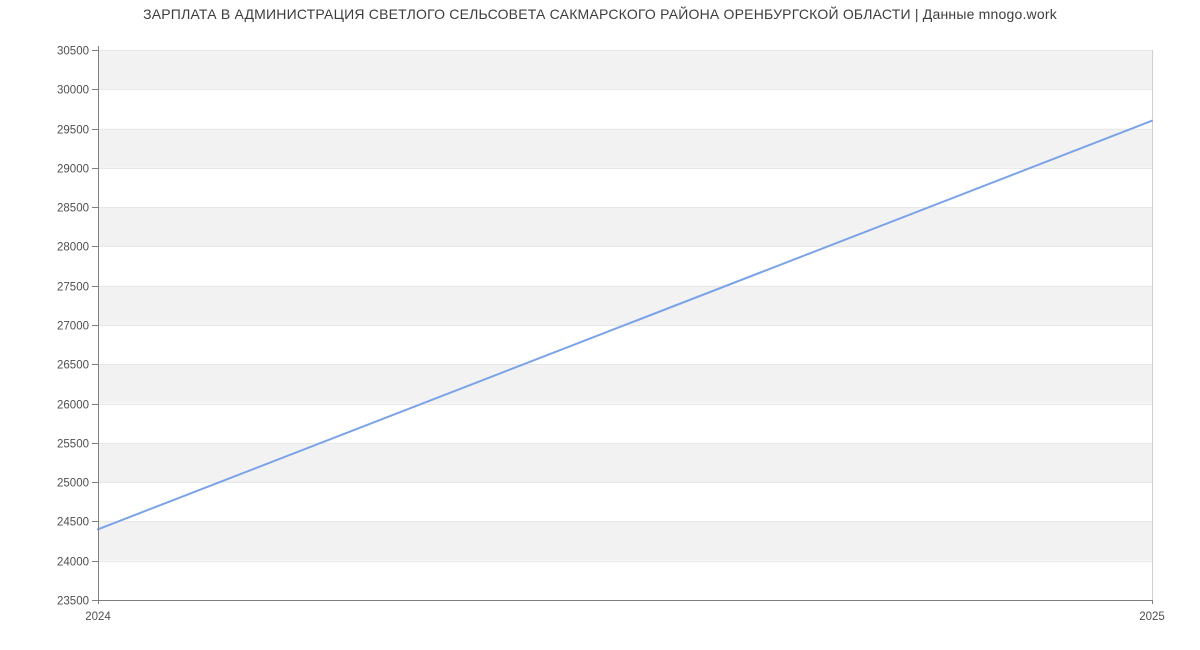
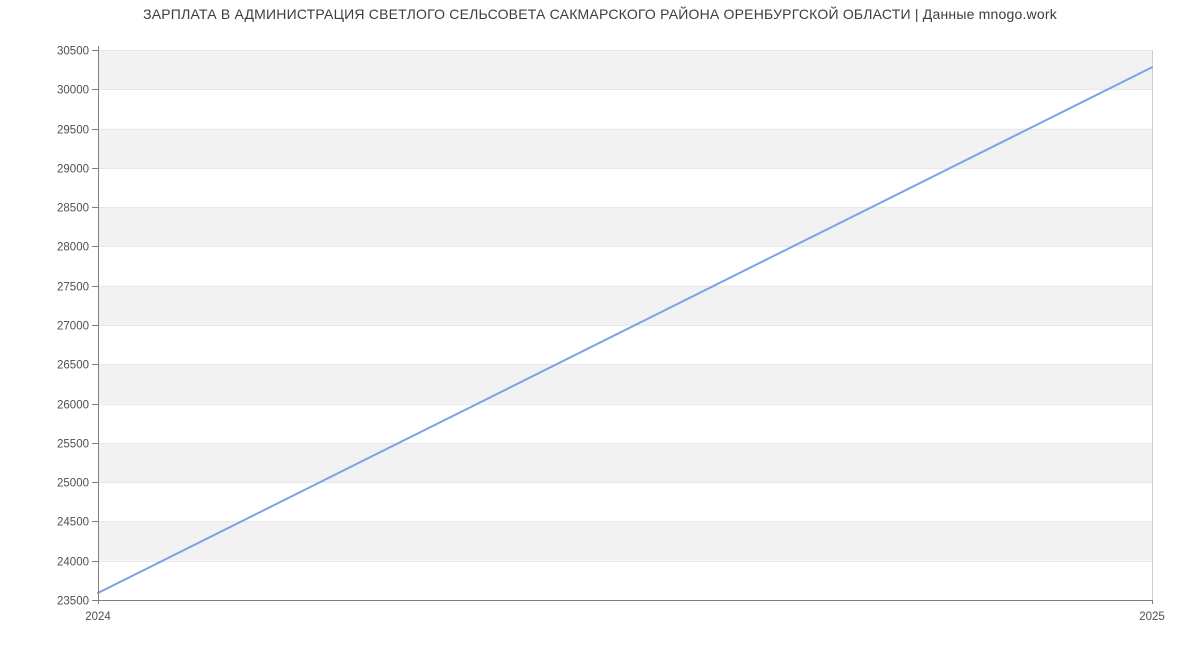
2024: 24400 -> 23600
2025: 29600 -> 30300
